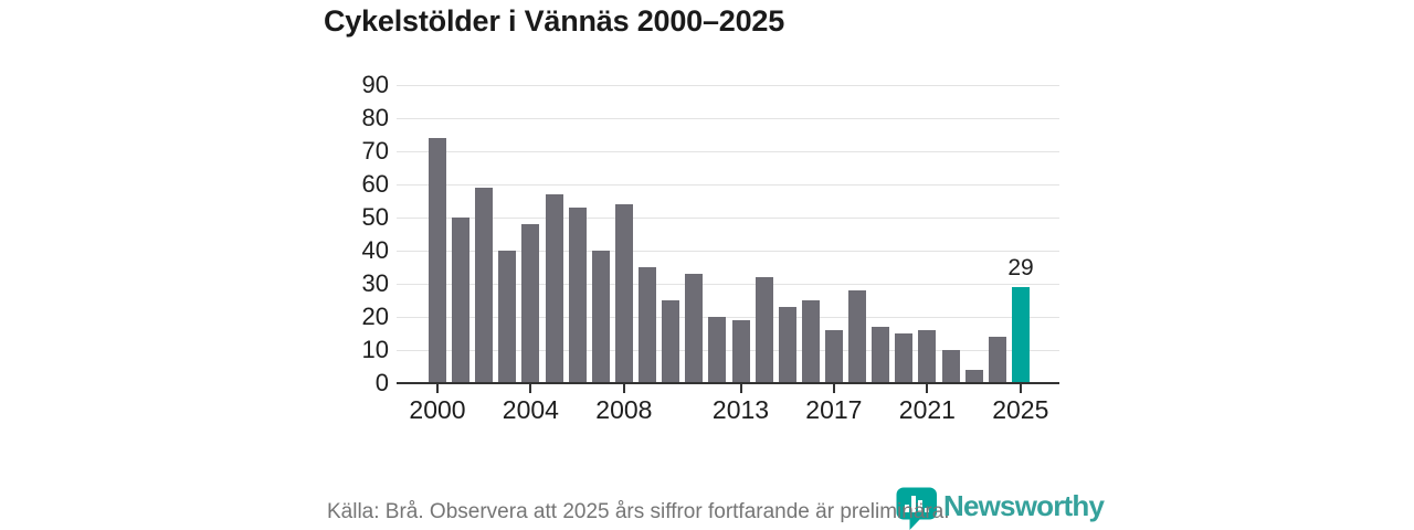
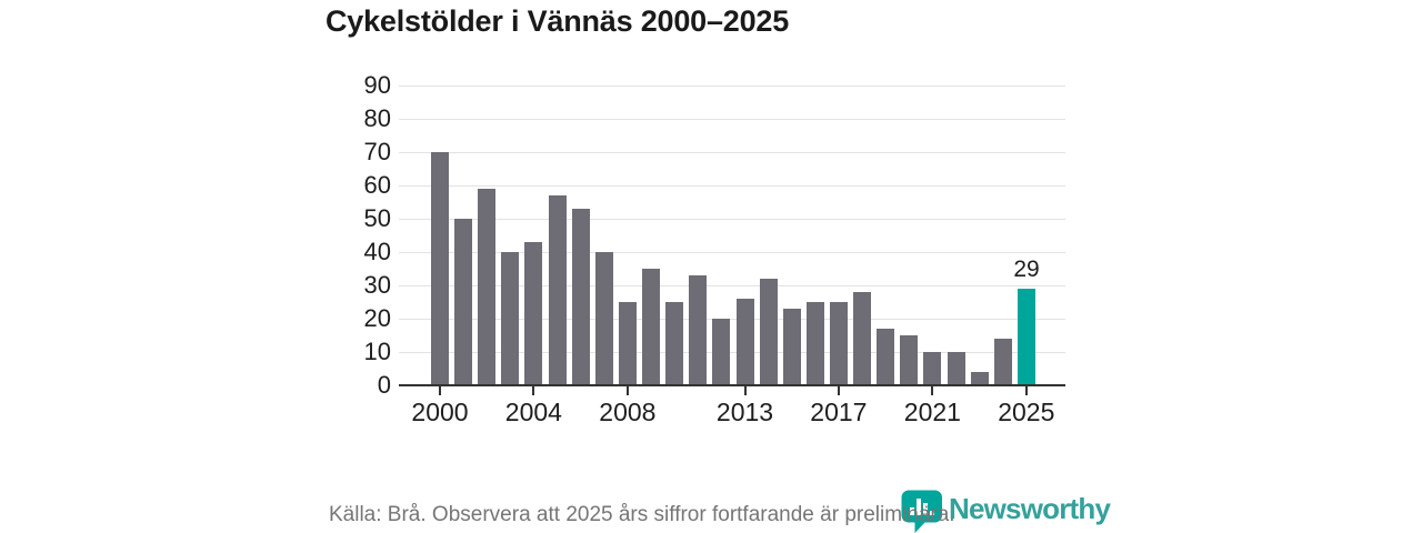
2000: 74 -> 70
2004: 48 -> 43
2008: 54 -> 25
2013: 19 -> 26
2017: 16 -> 25
2021: 16 -> 10
